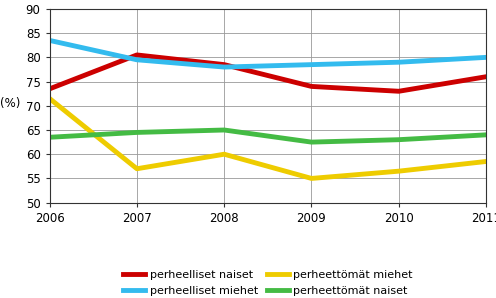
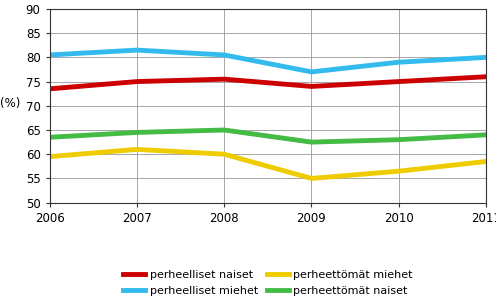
perheelliset miehet/2006: 83.5 -> 80.5
perheettömät miehet/2006: 71.5 -> 59.5
perheelliset naiset/2007: 80.5 -> 75.0
perheelliset miehet/2007: 79.5 -> 81.5
perheettömät miehet/2007: 57.0 -> 61.0
perheelliset naiset/2008: 78.5 -> 75.5
perheelliset miehet/2008: 78.0 -> 80.5
perheelliset miehet/2009: 78.5 -> 77.0
perheelliset naiset/2010: 73.0 -> 75.0
